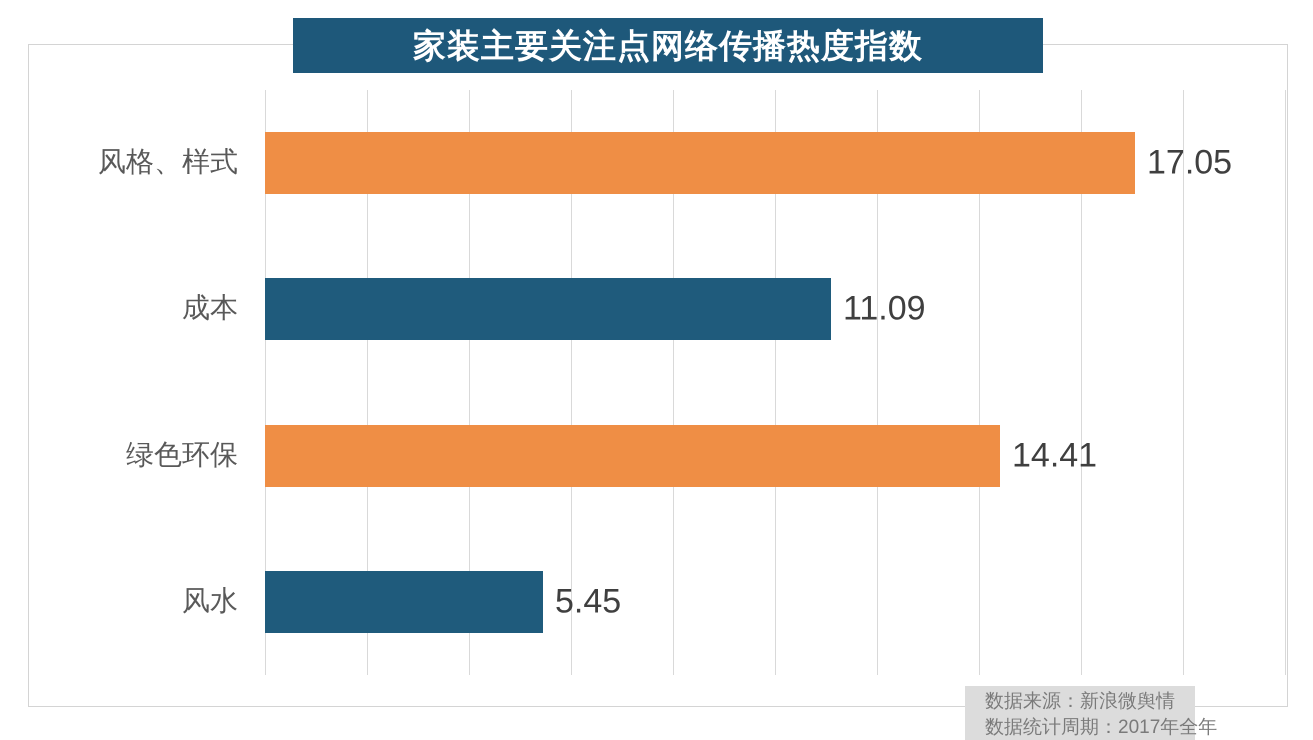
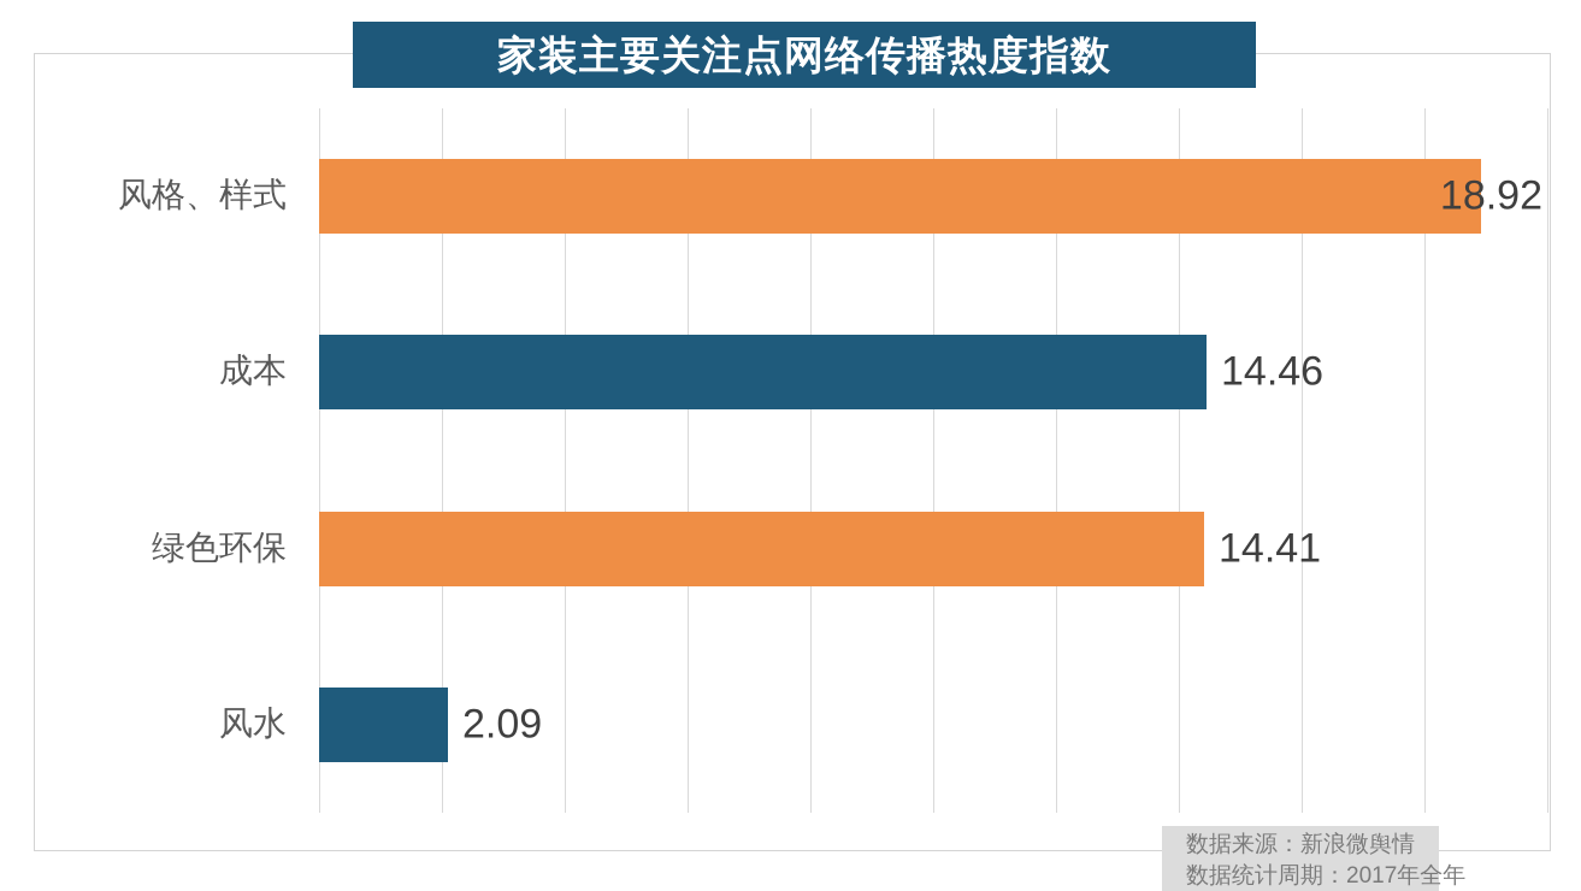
风格、样式: 17.05 -> 18.92
成本: 11.09 -> 14.46
风水: 5.45 -> 2.09
